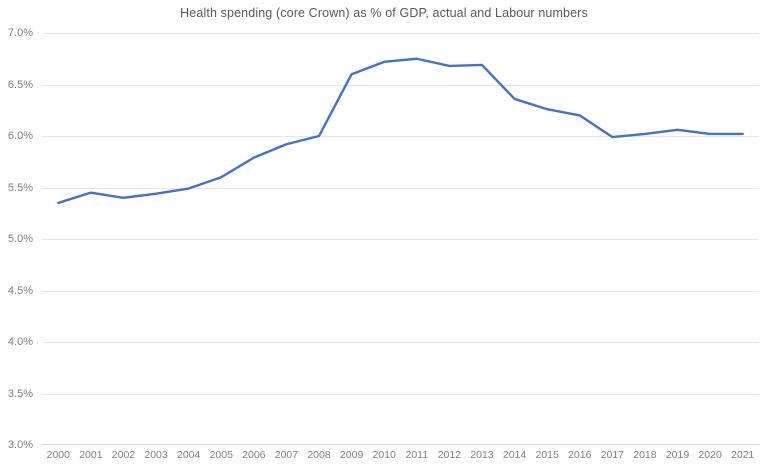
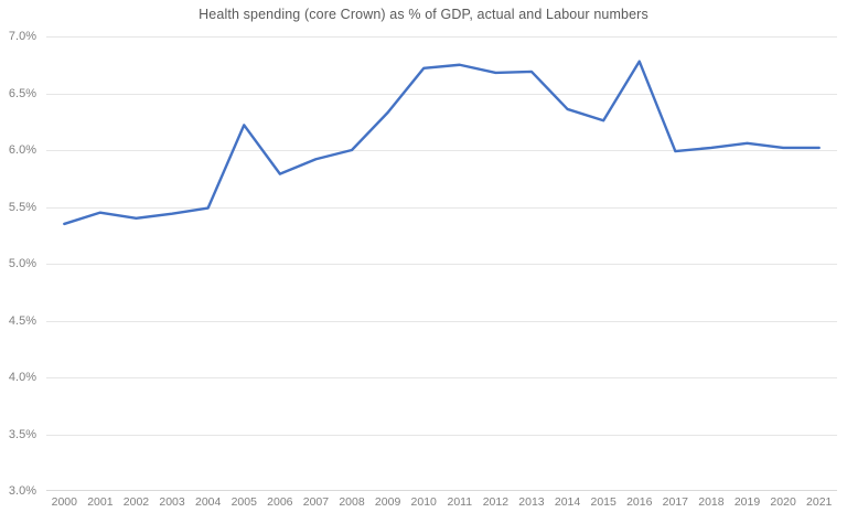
2005: 5.60% -> 6.22%
2009: 6.60% -> 6.33%
2016: 6.20% -> 6.78%
